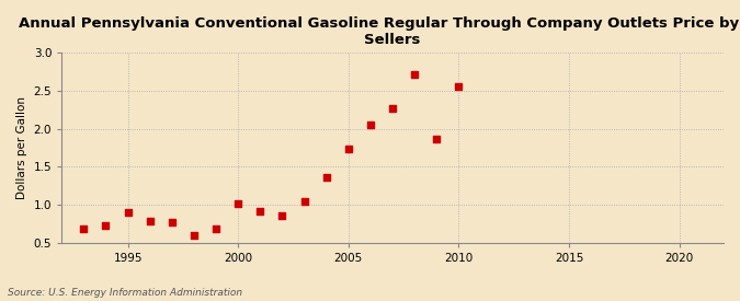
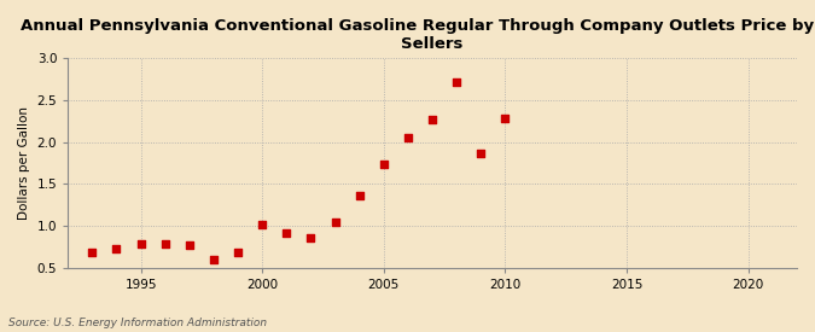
1995: 0.90 -> 0.79
2010: 2.56 -> 2.29
